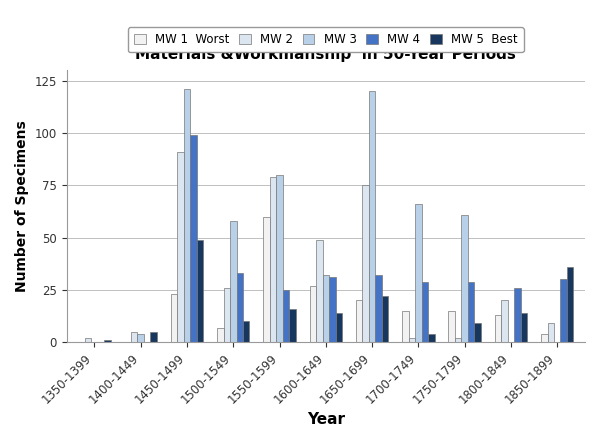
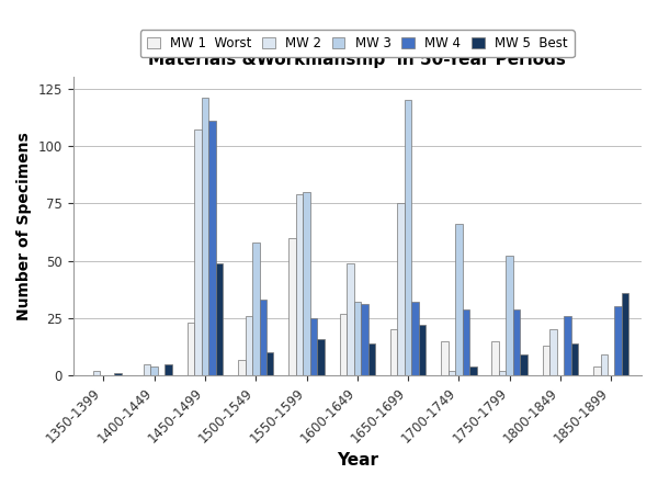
MW 2/1450-1499: 91 -> 107
MW 4/1450-1499: 99 -> 111
MW 3/1750-1799: 61 -> 52
